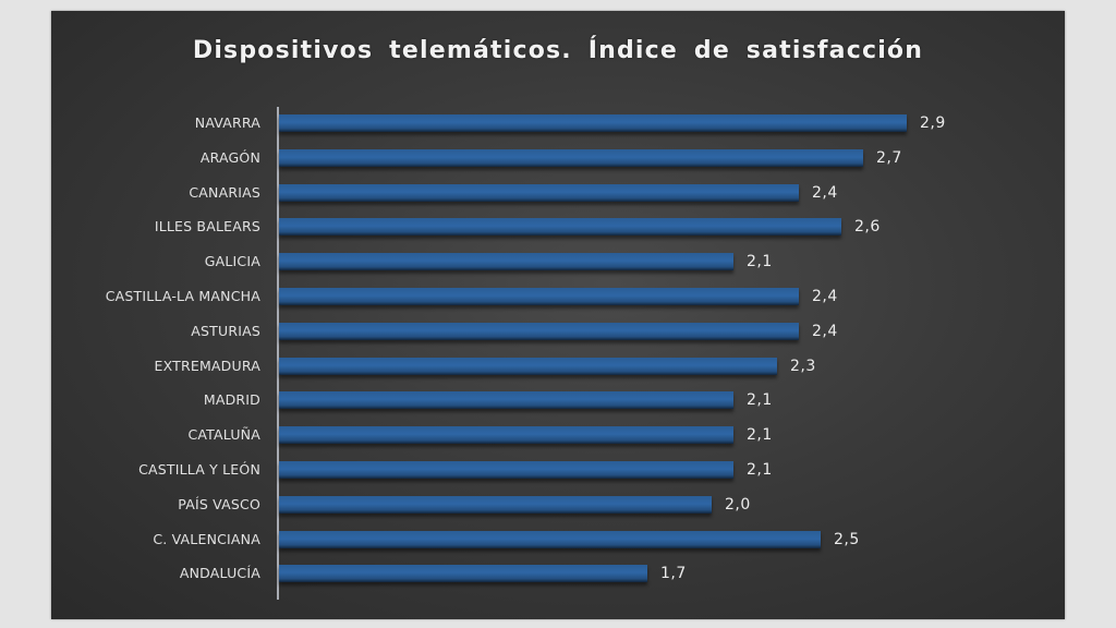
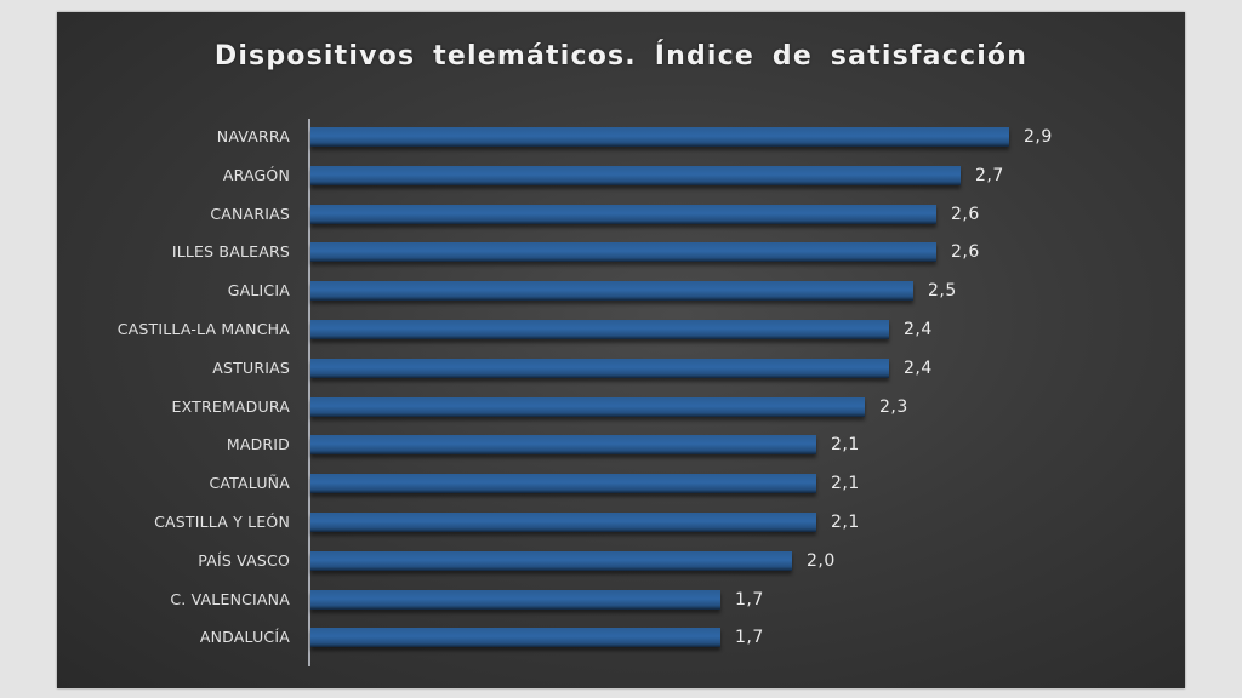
CANARIAS: 2,4 -> 2,6
GALICIA: 2,1 -> 2,5
C. VALENCIANA: 2,5 -> 1,7
